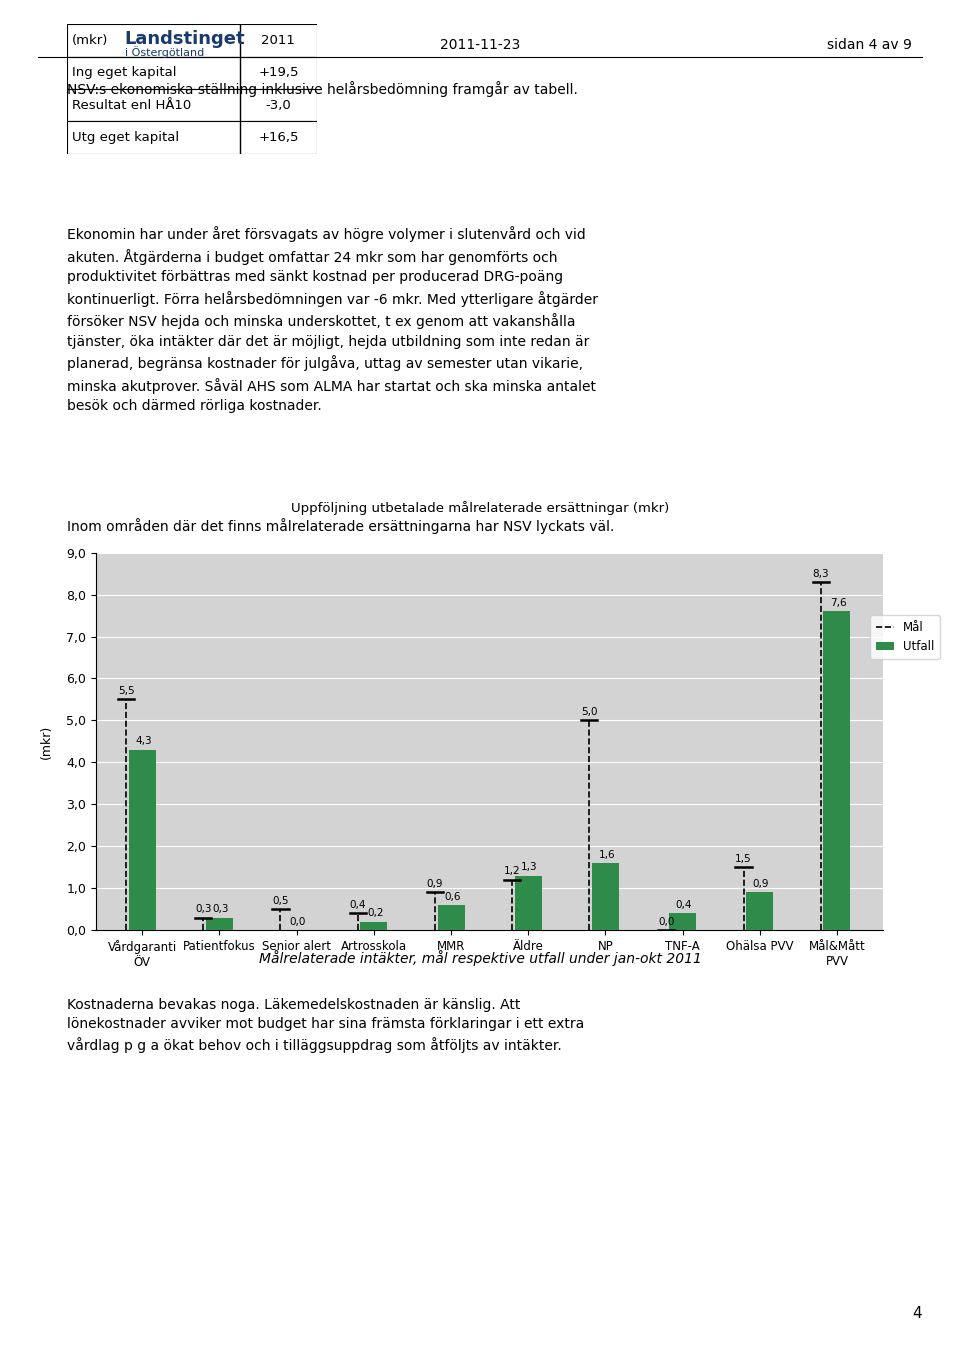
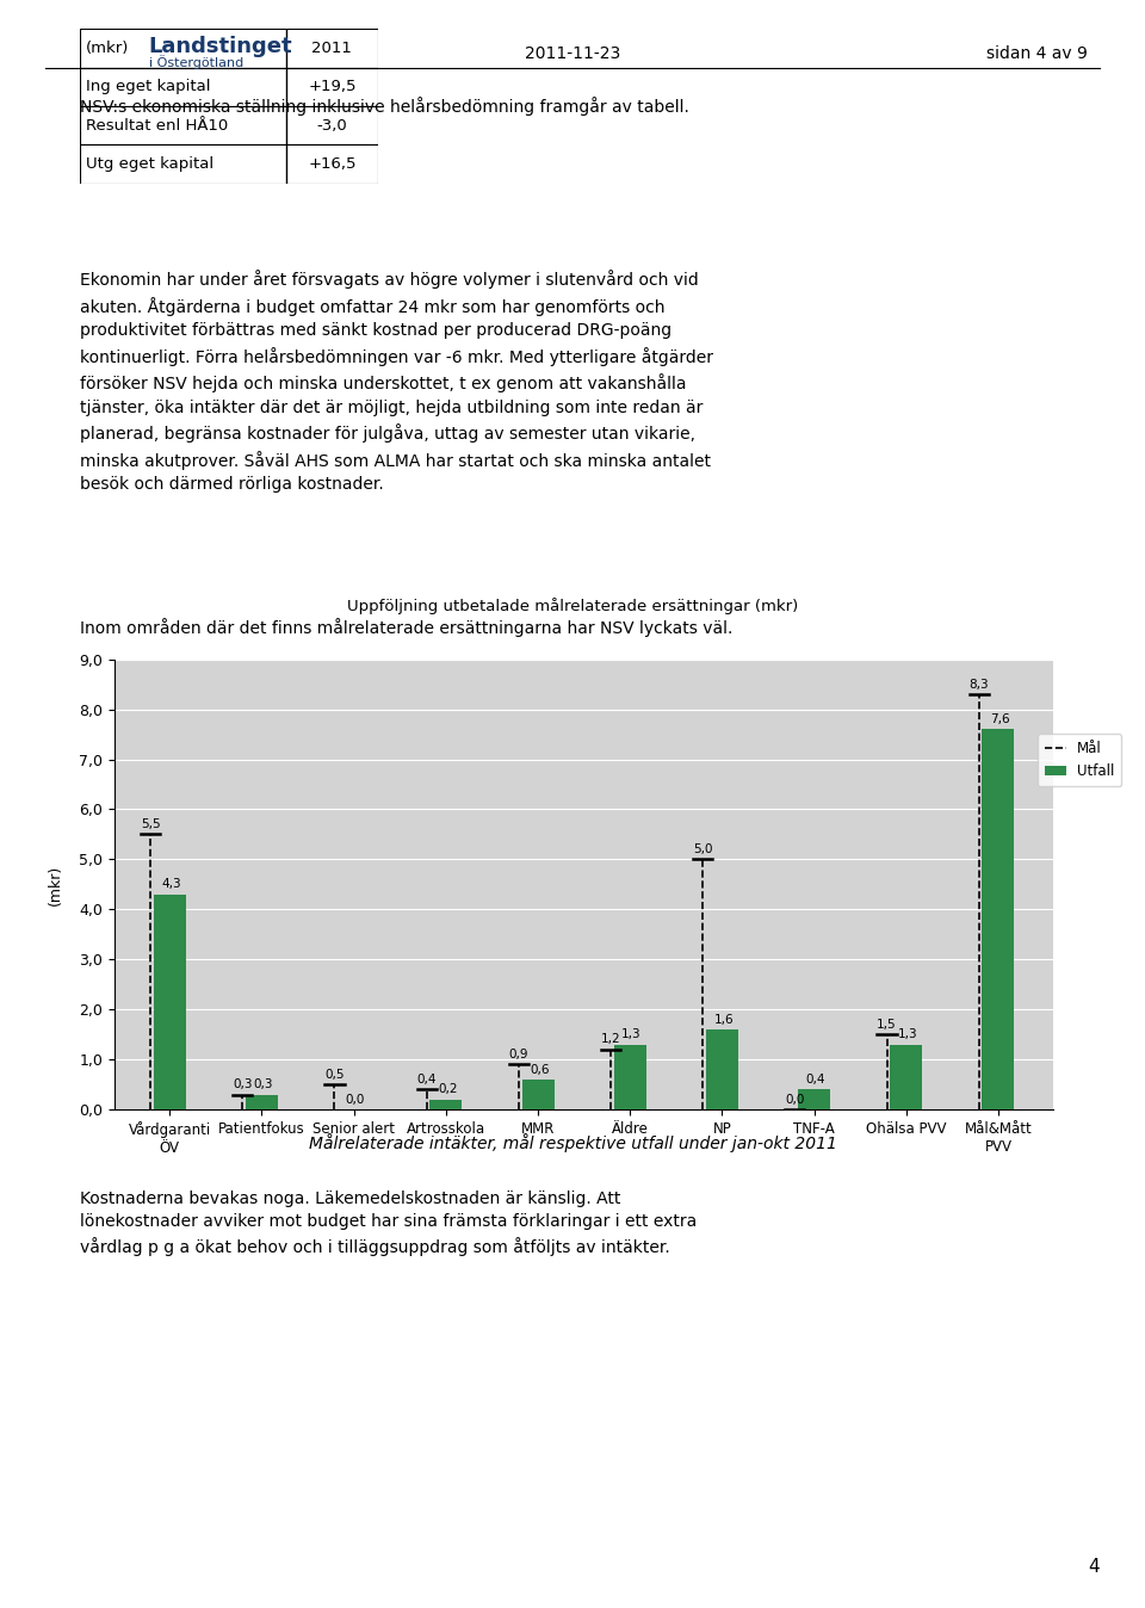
Ohälsa PVV: 0,9 -> 1,3
